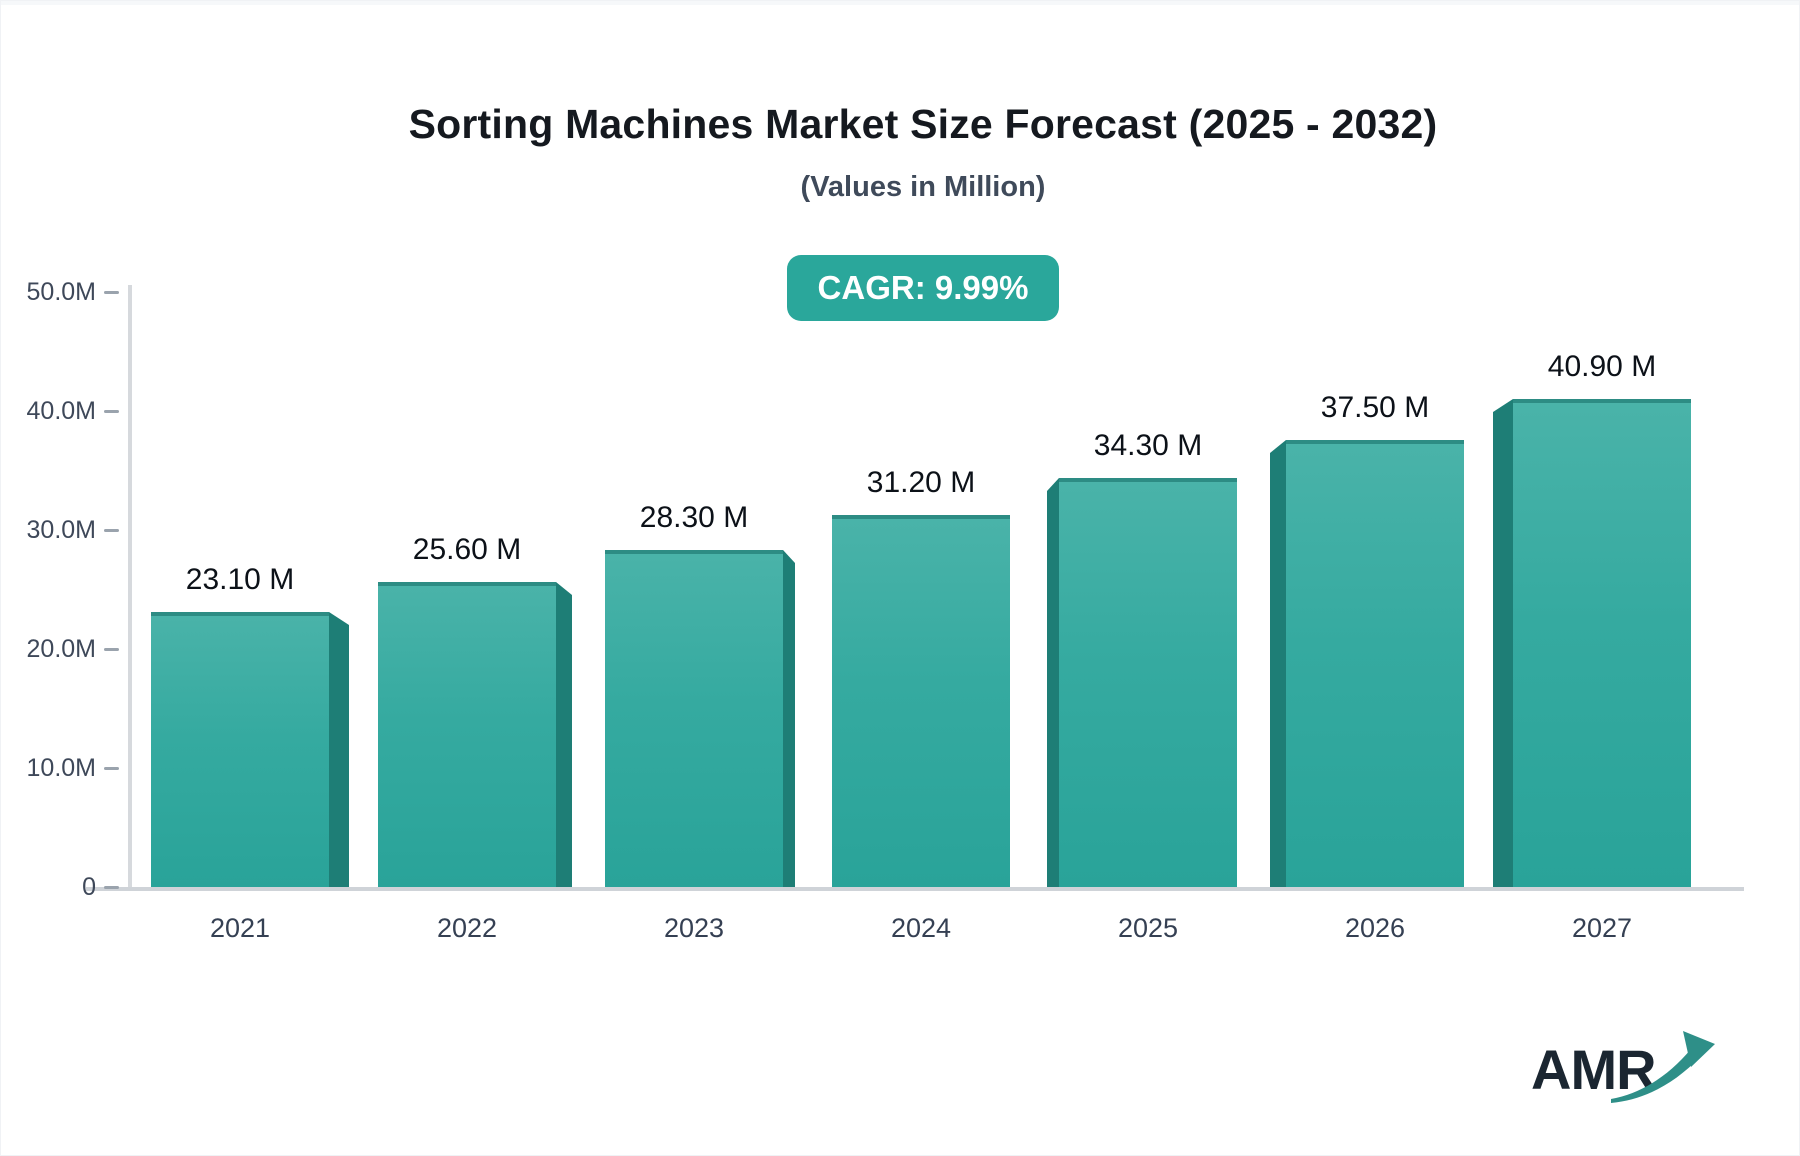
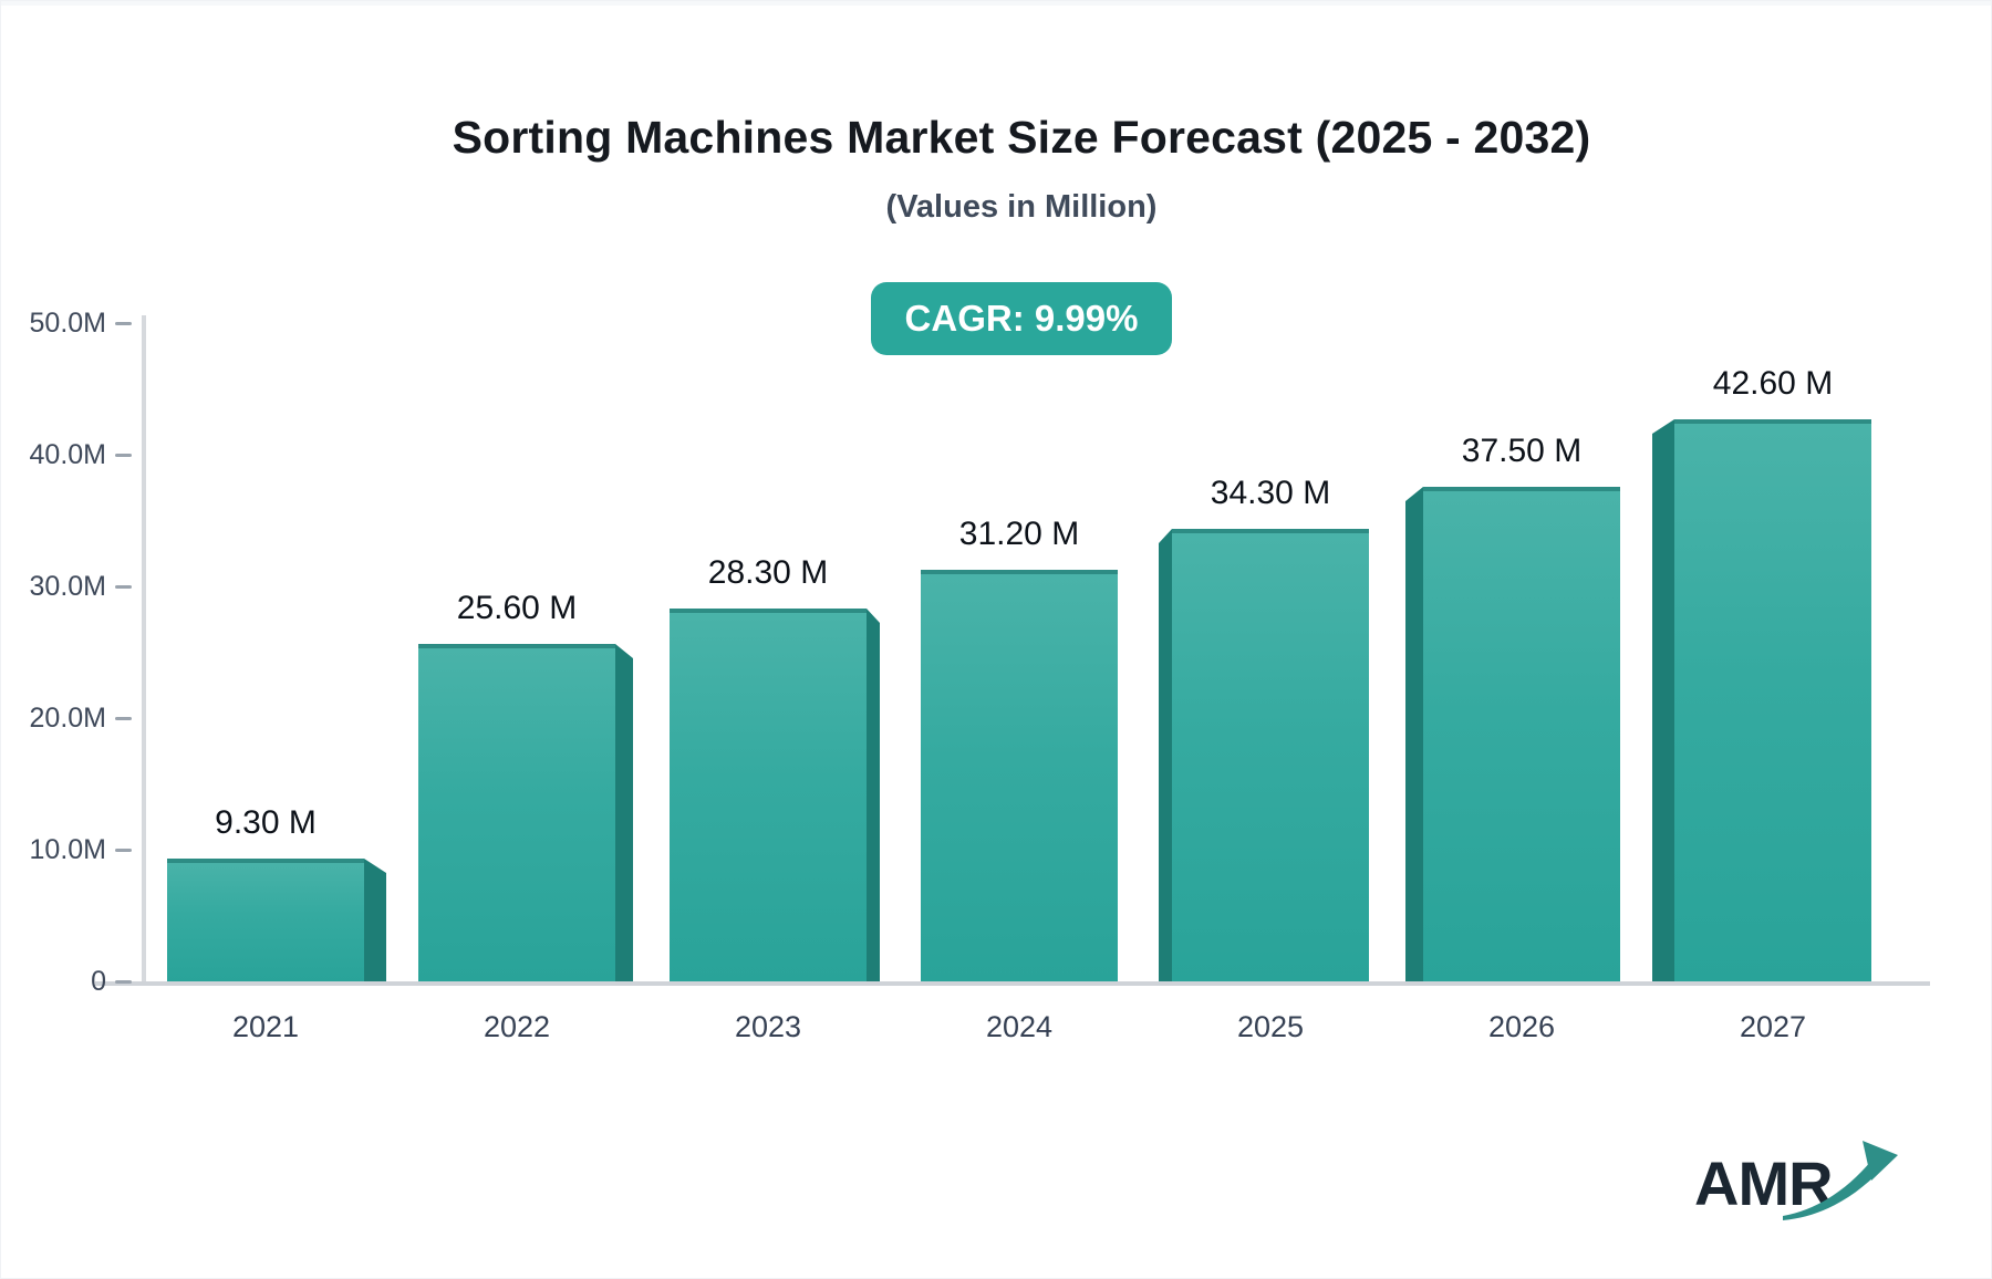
2021: 23.10 -> 9.30
2027: 40.90 -> 42.60
